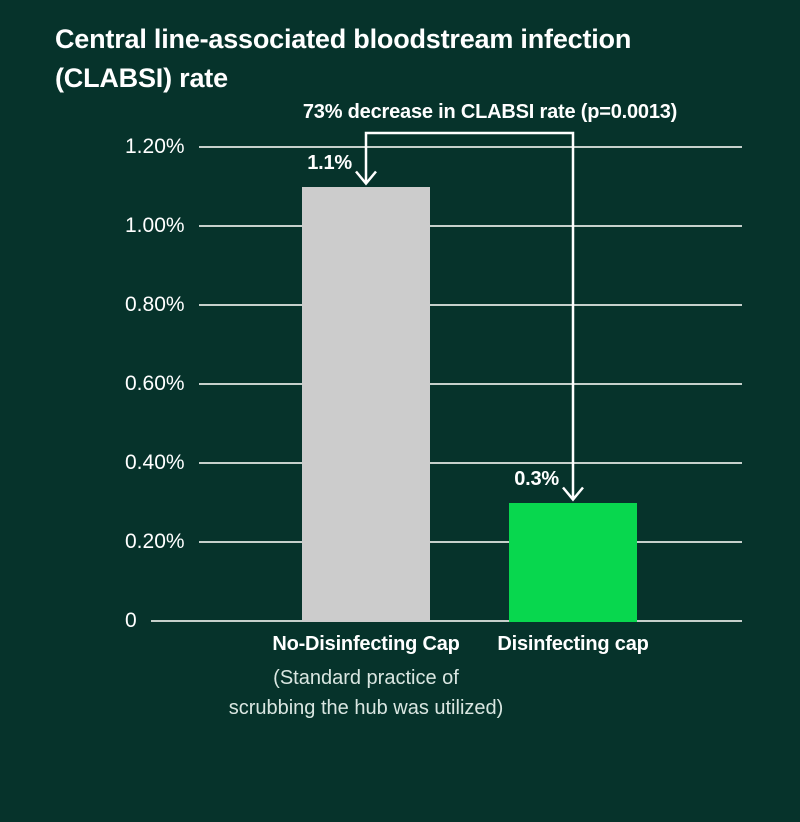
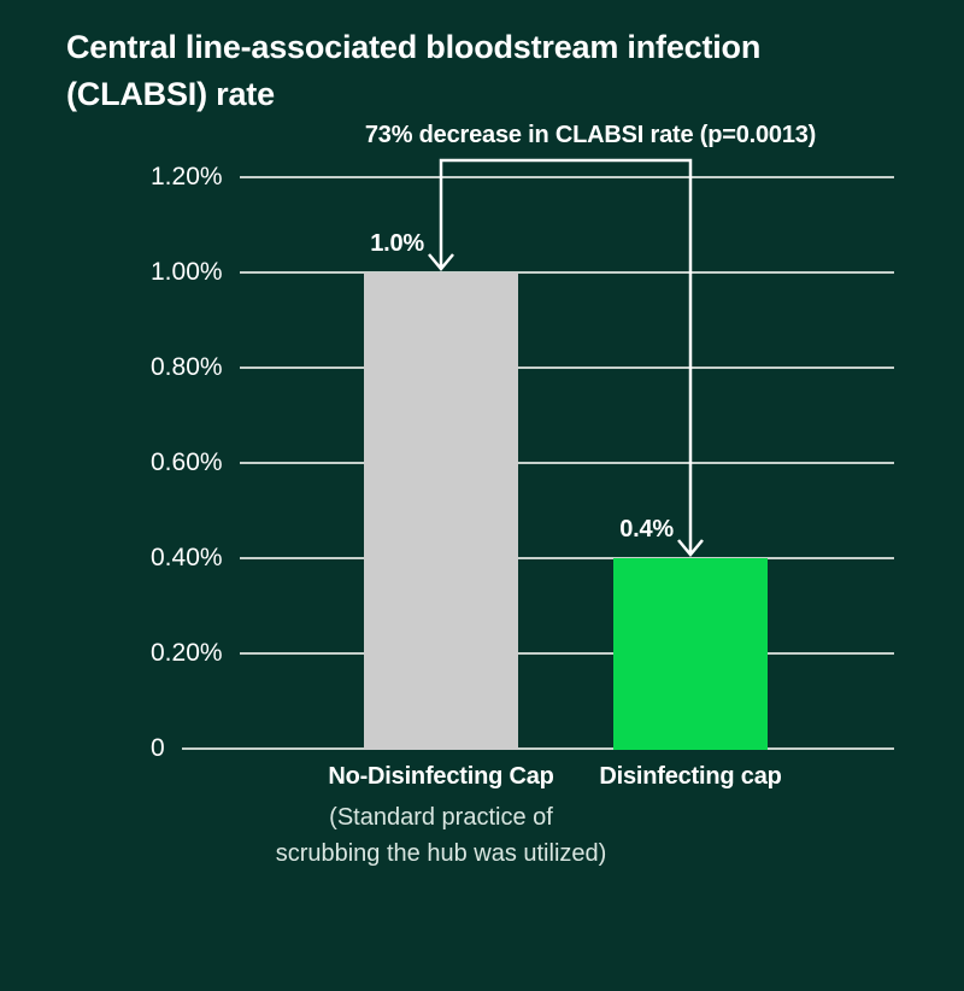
No-Disinfecting Cap: 1.1% -> 1.0%
Disinfecting cap: 0.3% -> 0.4%
